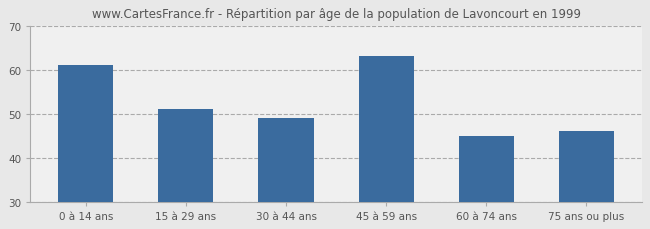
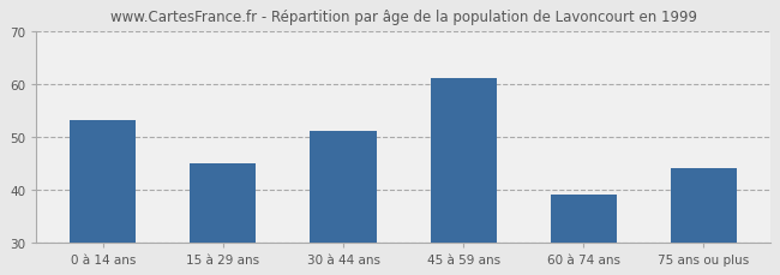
0 à 14 ans: 61 -> 53
15 à 29 ans: 51 -> 45
30 à 44 ans: 49 -> 51
45 à 59 ans: 63 -> 61
60 à 74 ans: 45 -> 39
75 ans ou plus: 46 -> 44
